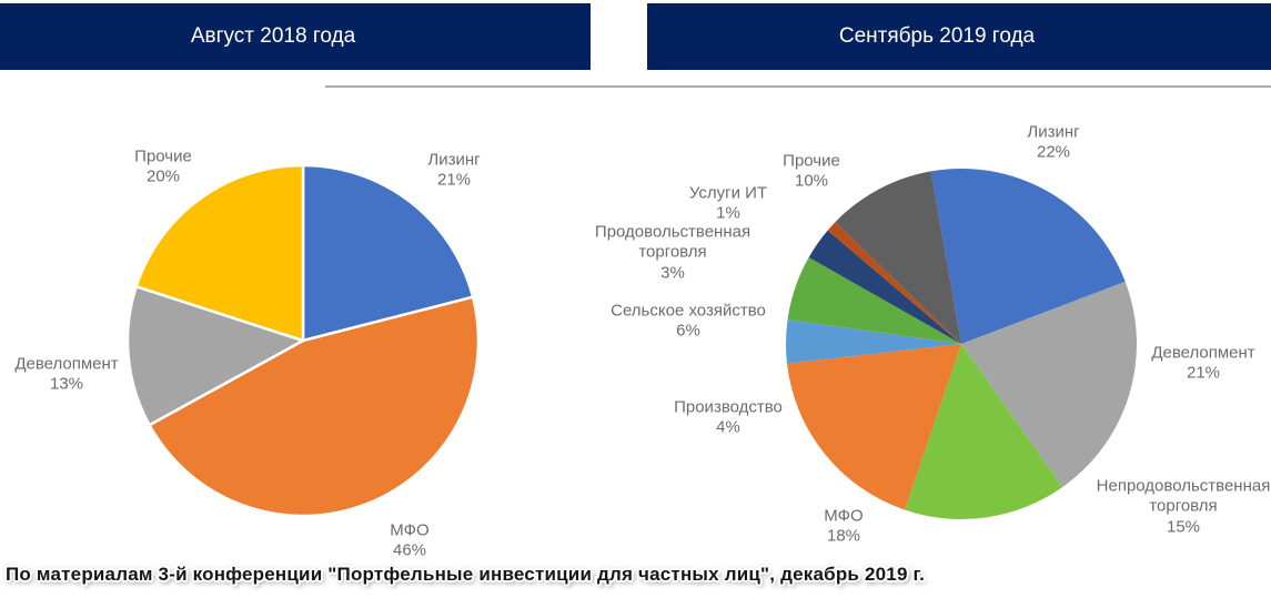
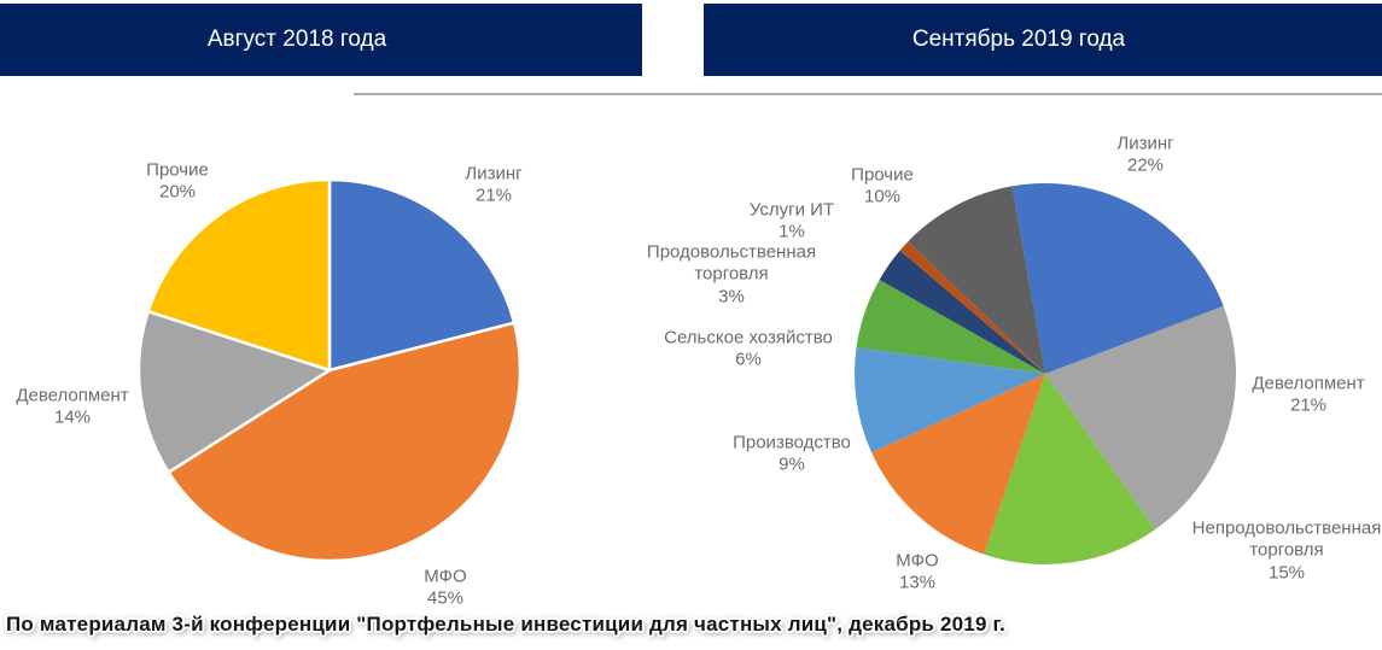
Август 2018 года/МФО: 46% -> 45%
Август 2018 года/Девелопмент: 13% -> 14%
Сентябрь 2019 года/МФО: 18% -> 13%
Сентябрь 2019 года/Производство: 4% -> 9%
